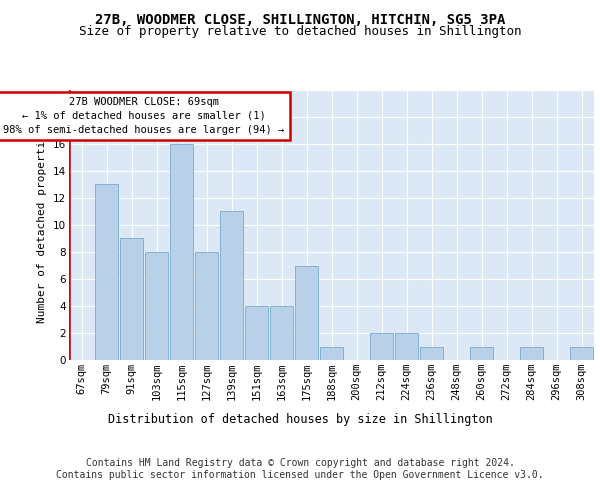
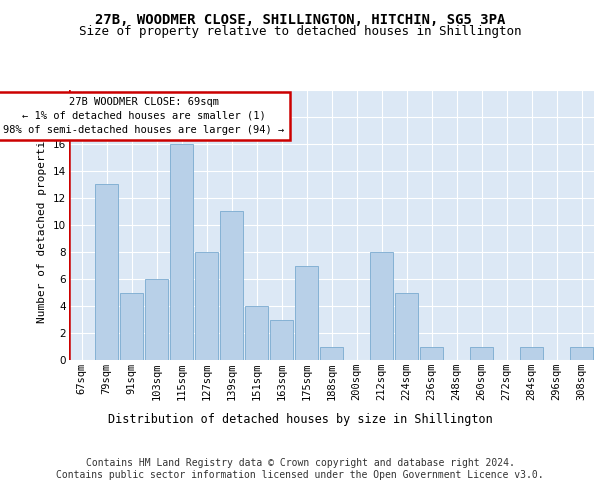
91sqm: 9 -> 5
103sqm: 8 -> 6
163sqm: 4 -> 3
212sqm: 2 -> 8
224sqm: 2 -> 5
